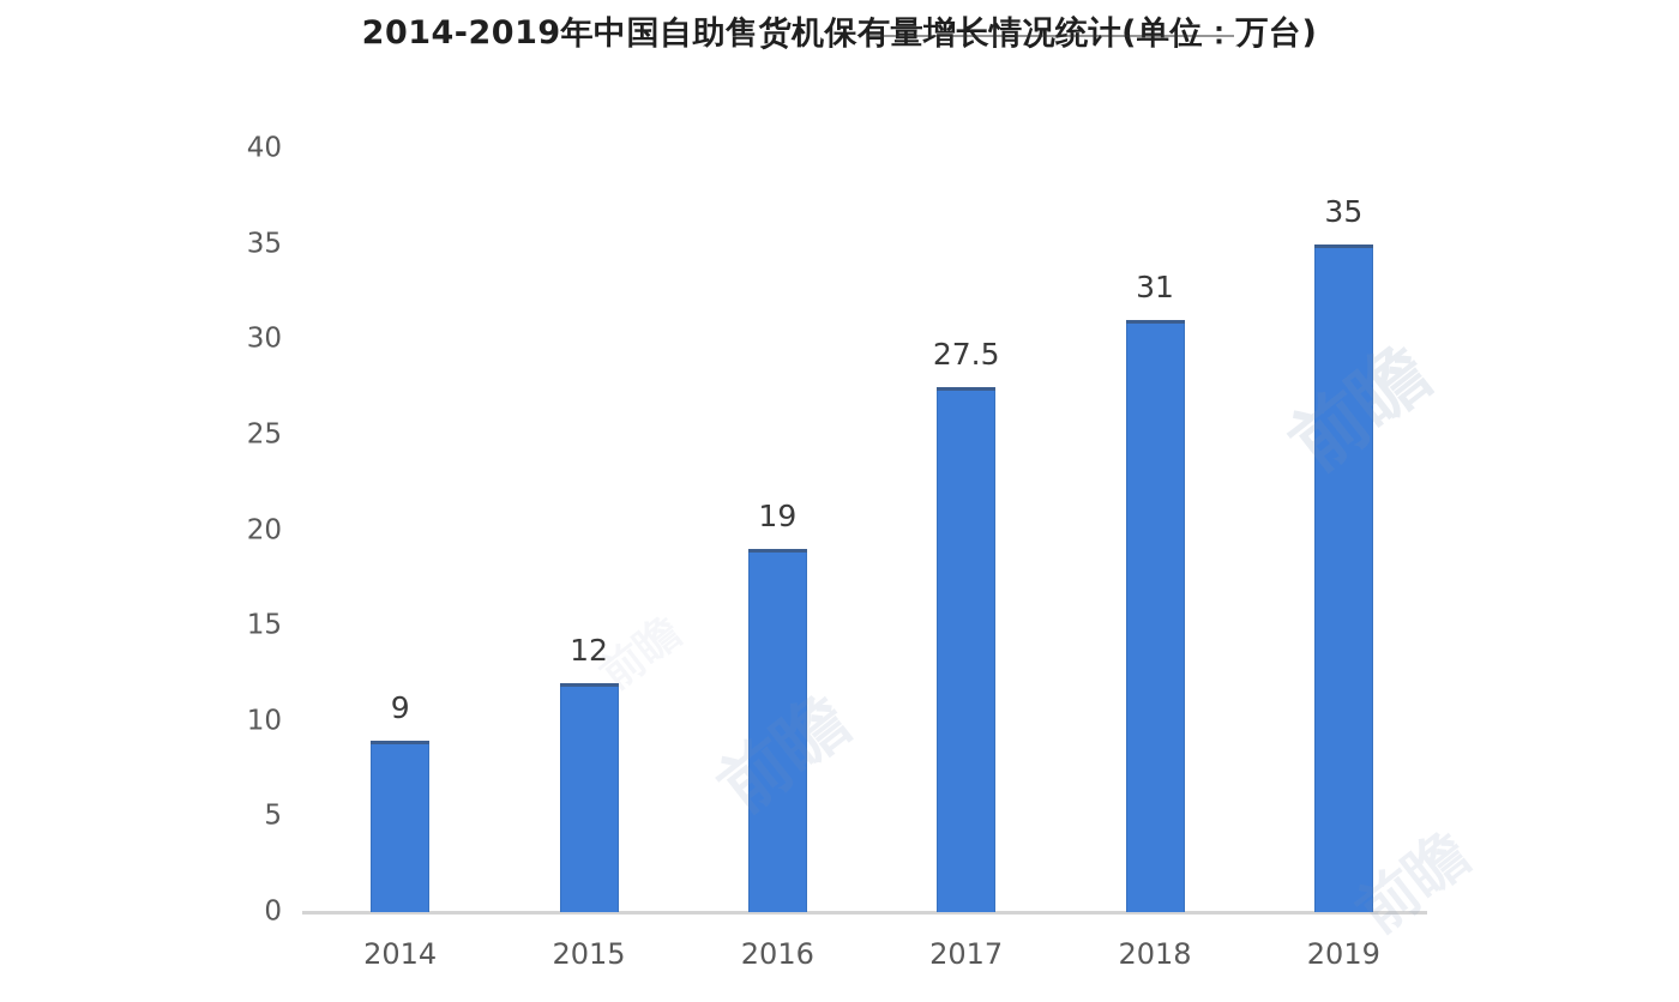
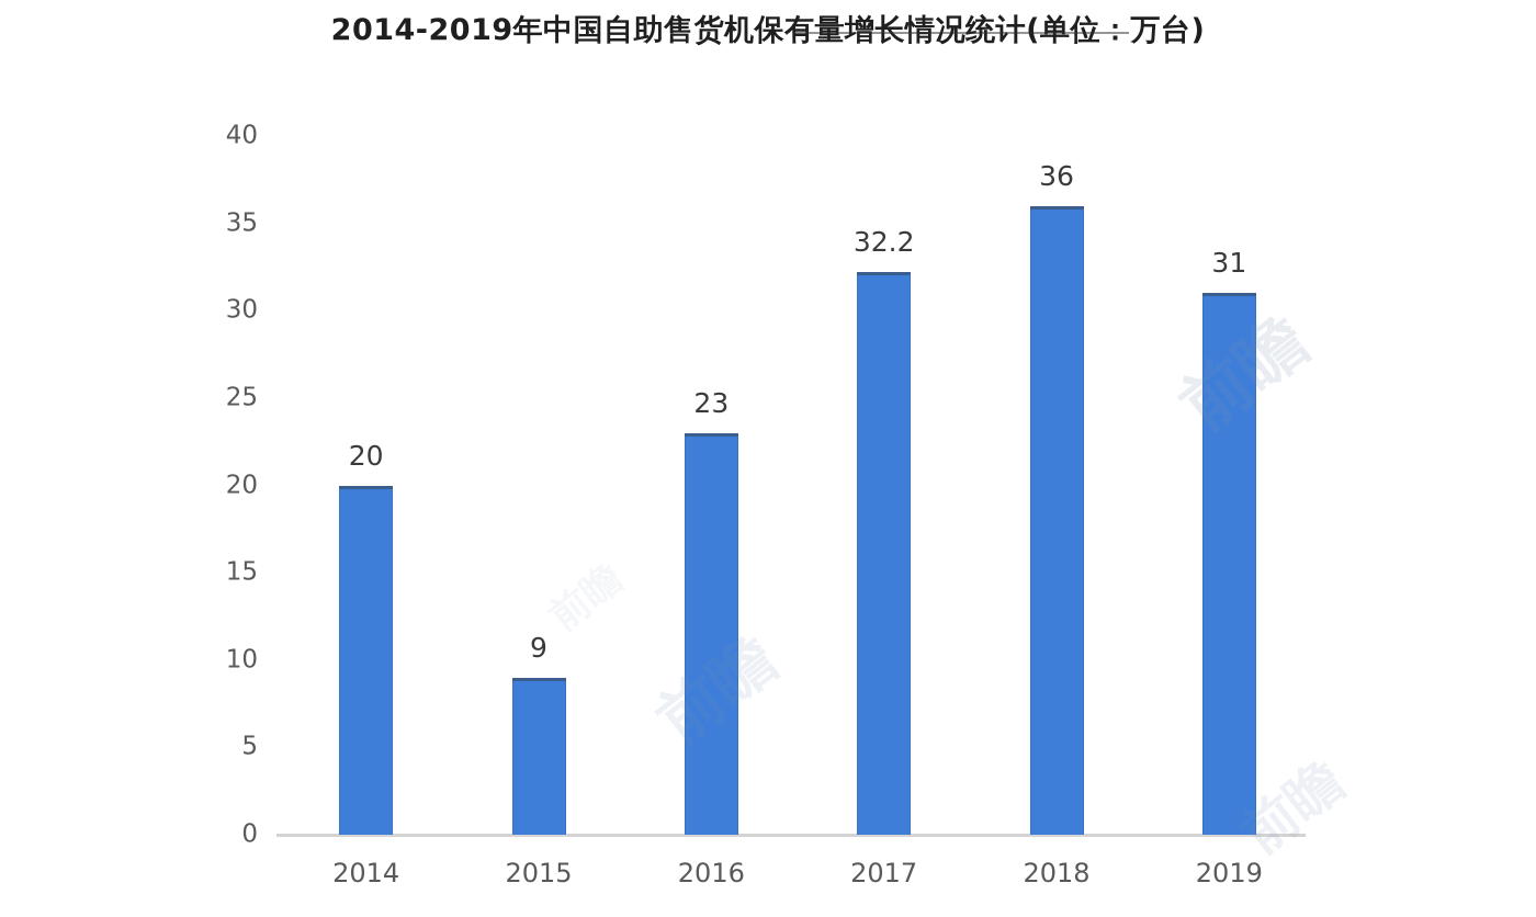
2014: 9 -> 20
2015: 12 -> 9
2016: 19 -> 23
2017: 27.5 -> 32.2
2018: 31 -> 36
2019: 35 -> 31
